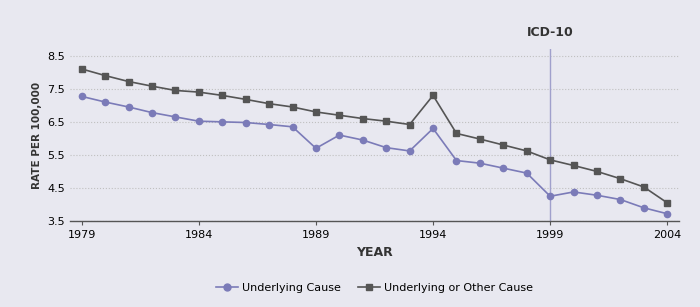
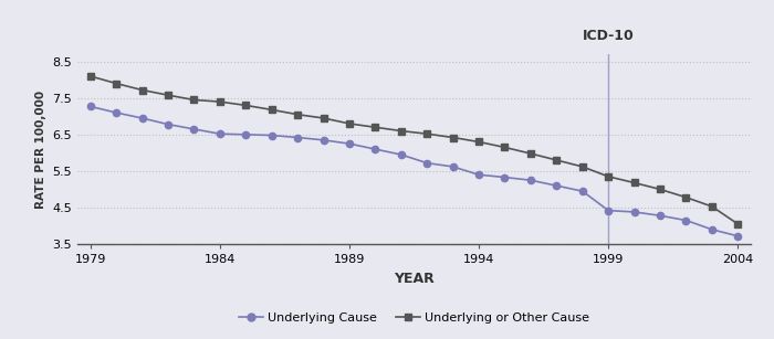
Underlying Cause/1989: 5.70 -> 6.25
Underlying Cause/1994: 6.30 -> 5.40
Underlying or Other Cause/1994: 7.30 -> 6.30
Underlying Cause/1999: 4.25 -> 4.42
